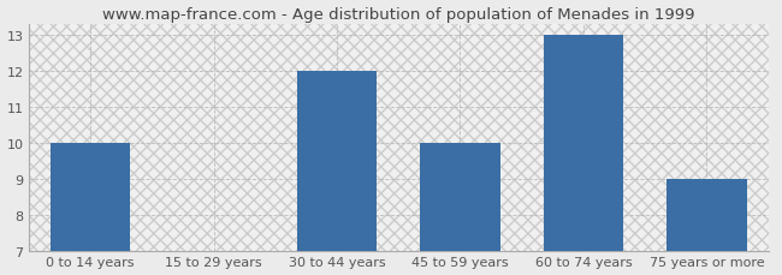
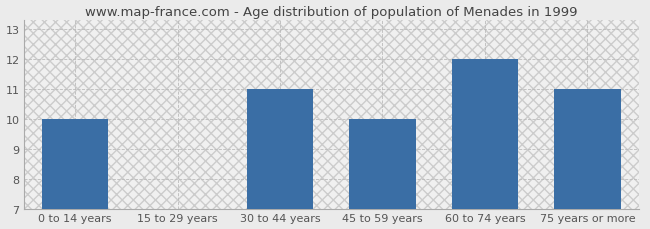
30 to 44 years: 12 -> 11
60 to 74 years: 13 -> 12
75 years or more: 9 -> 11
